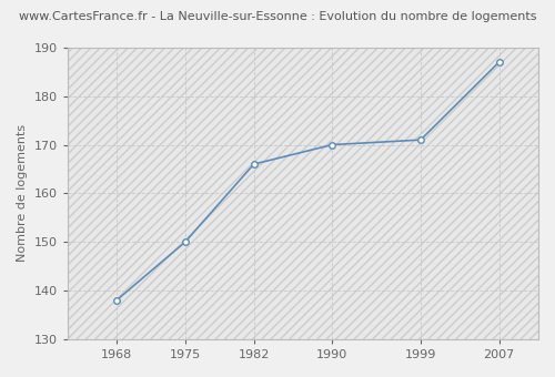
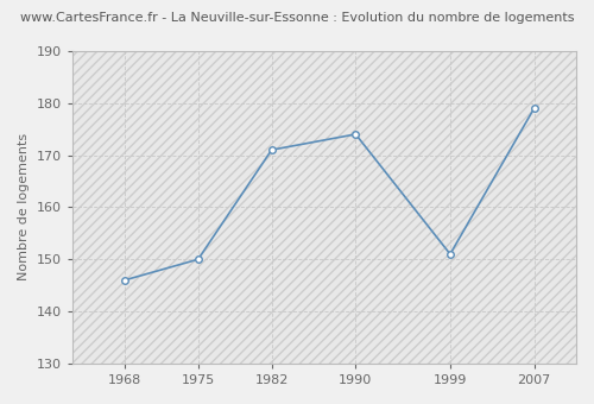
1968: 138 -> 146
1982: 166 -> 171
1990: 170 -> 174
1999: 171 -> 151
2007: 187 -> 179
